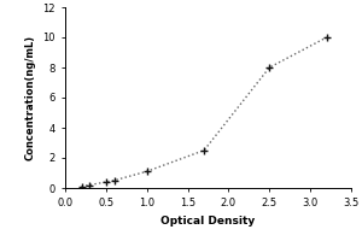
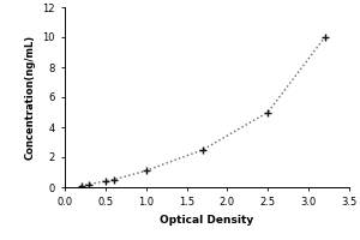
2.5: 8.0 -> 5.0
